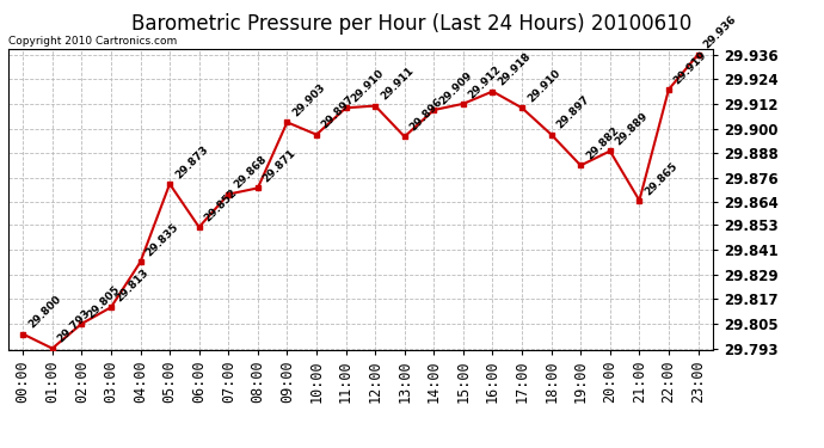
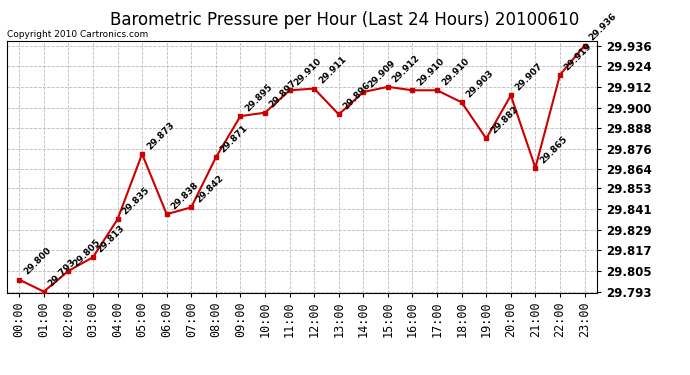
06:00: 29.852 -> 29.838
07:00: 29.868 -> 29.842
09:00: 29.903 -> 29.895
16:00: 29.918 -> 29.910
18:00: 29.897 -> 29.903
20:00: 29.889 -> 29.907
